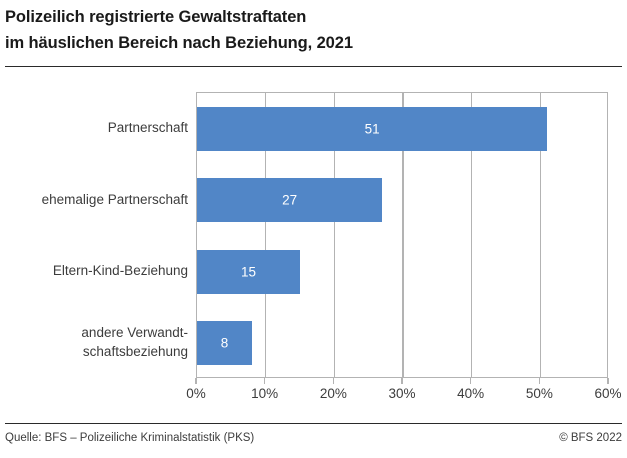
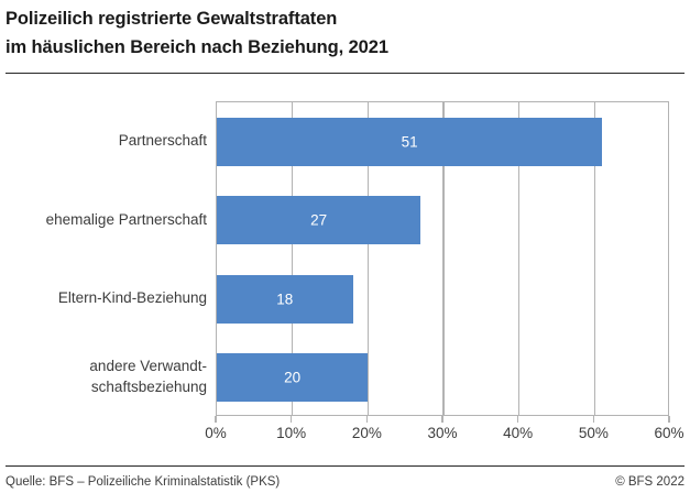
Eltern-Kind-Beziehung: 15 -> 18
andere Verwandt- schaftsbeziehung: 8 -> 20
